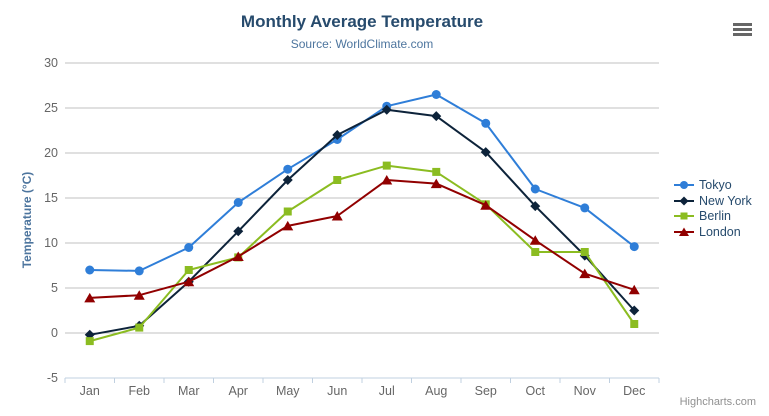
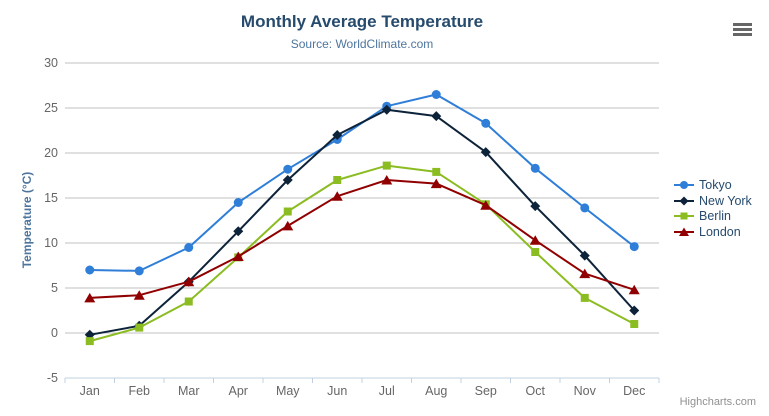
Berlin/Mar: 7 -> 4
London/Jun: 13 -> 15
Tokyo/Oct: 16 -> 18
Berlin/Nov: 9 -> 4
